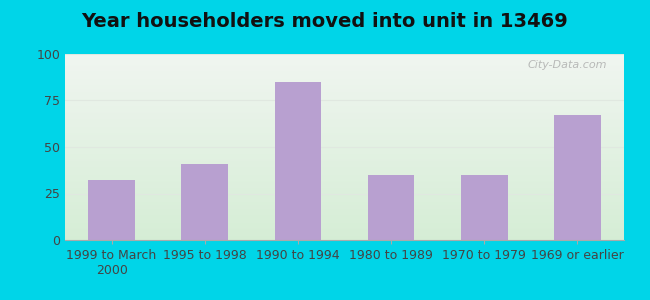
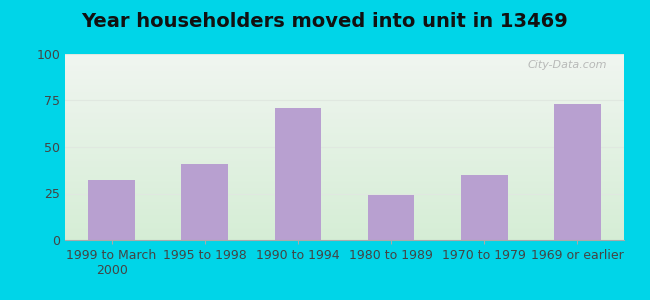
1990 to 1994: 85 -> 71
1980 to 1989: 35 -> 24
1969 or earlier: 67 -> 73
